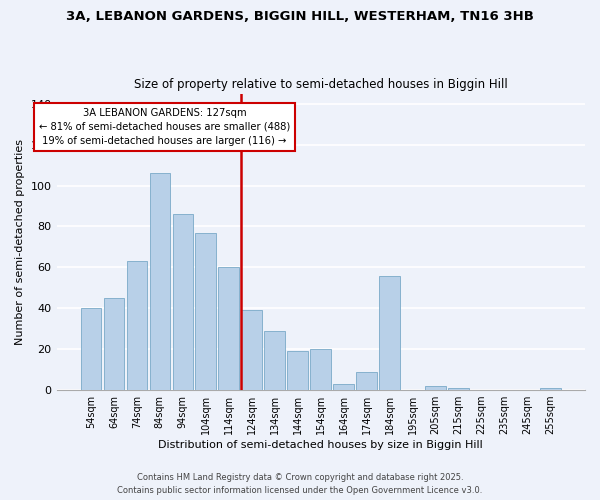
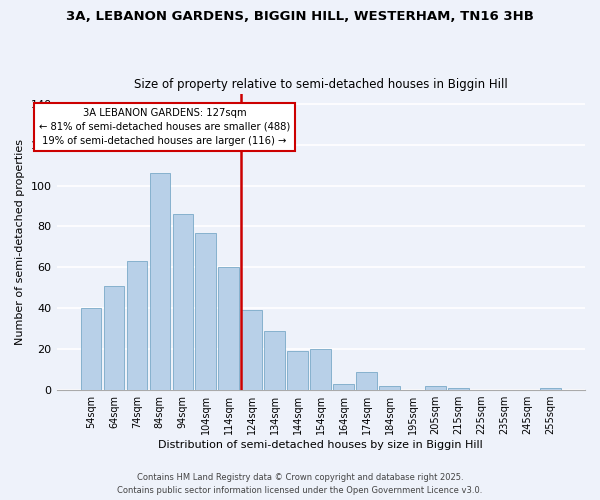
64sqm: 45 -> 51
184sqm: 56 -> 2
